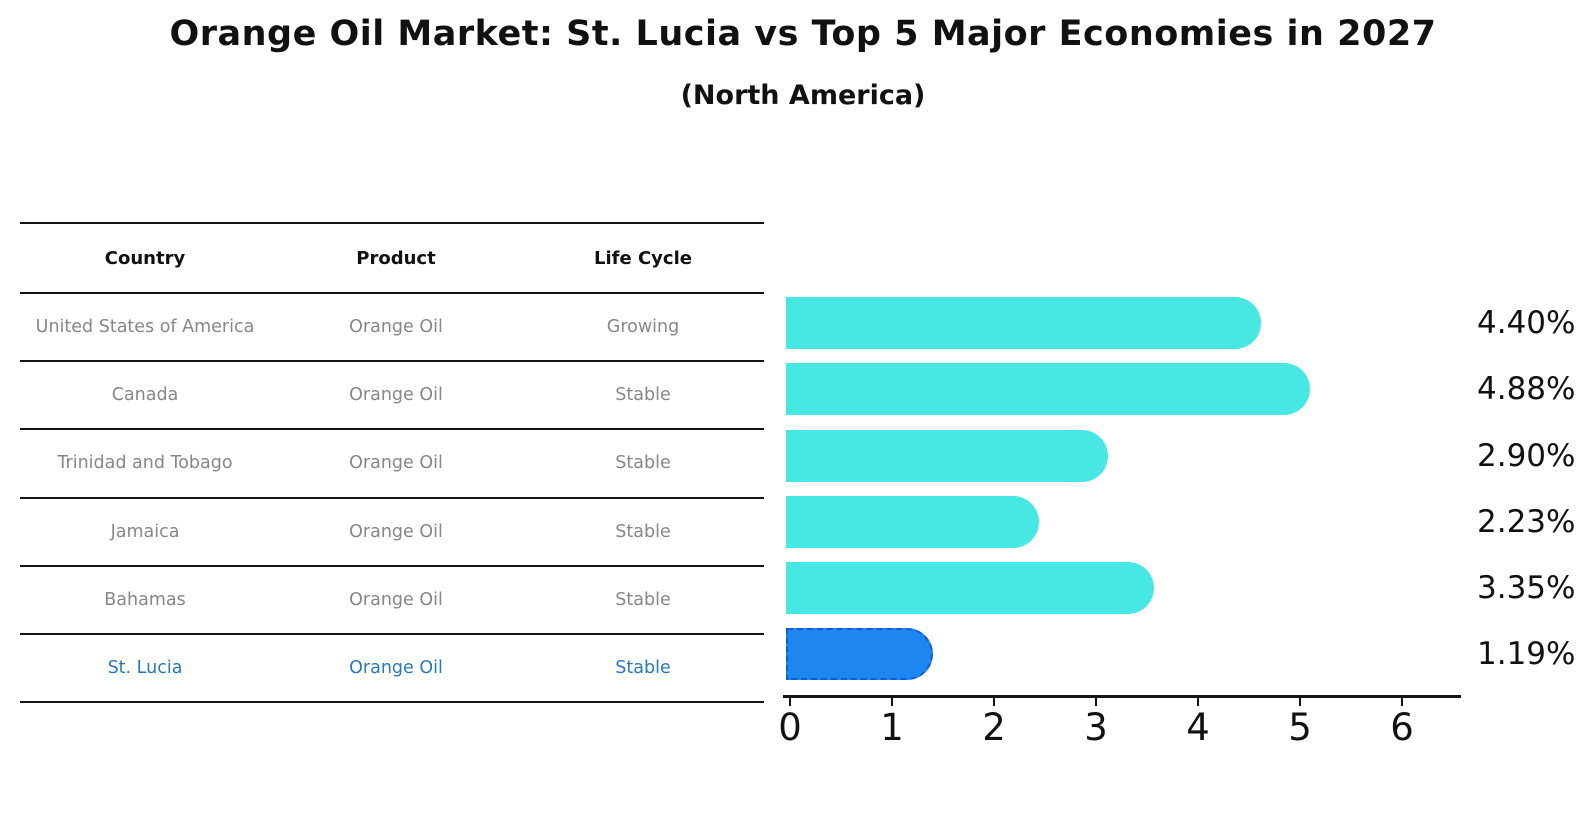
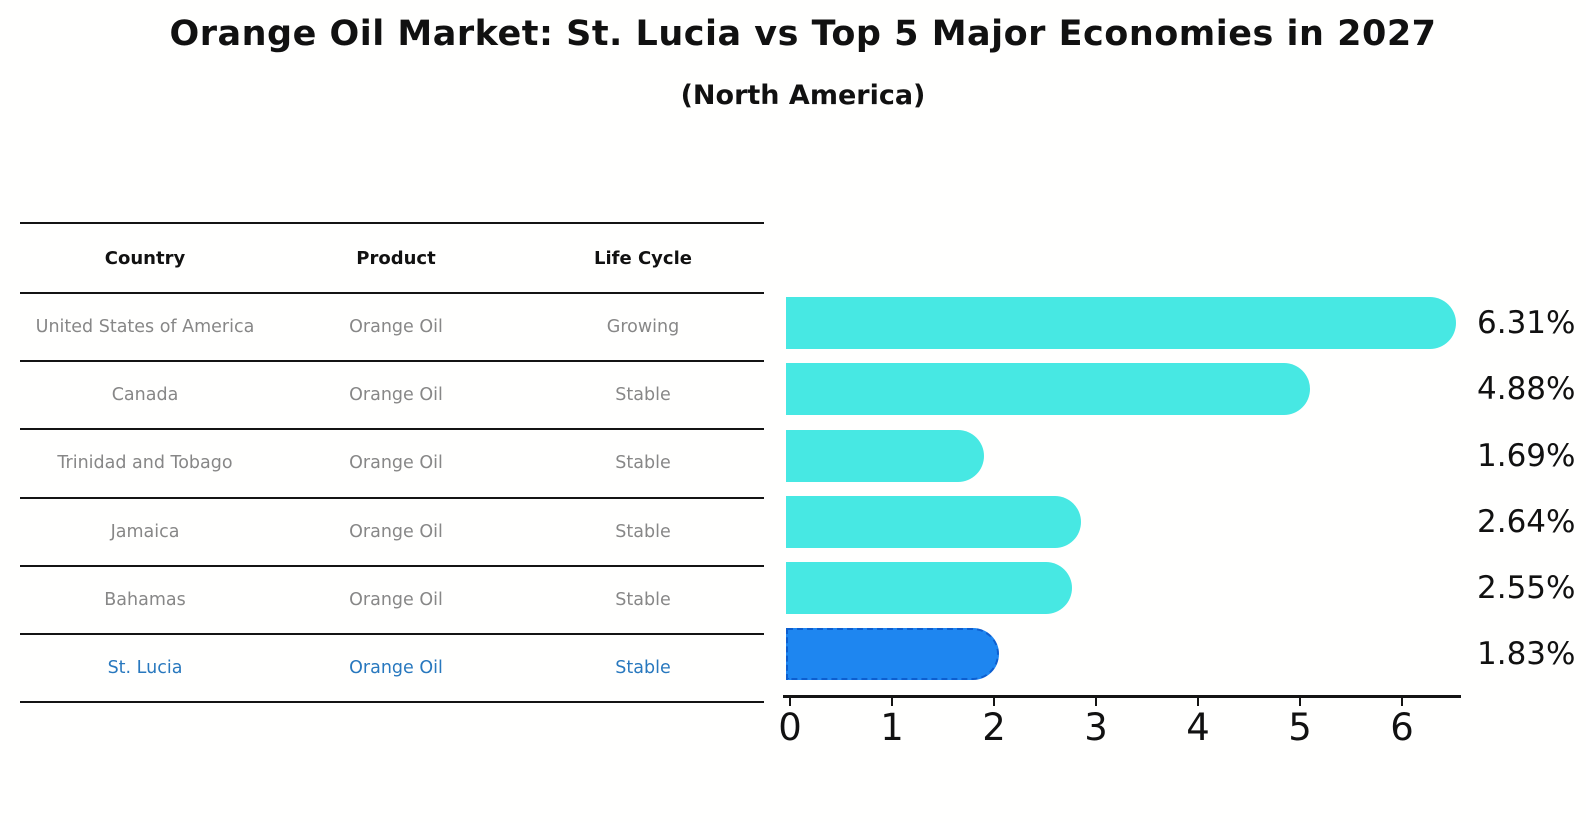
United States of America: 4.40% -> 6.31%
Trinidad and Tobago: 2.90% -> 1.69%
Jamaica: 2.23% -> 2.64%
Bahamas: 3.35% -> 2.55%
St. Lucia: 1.19% -> 1.83%
